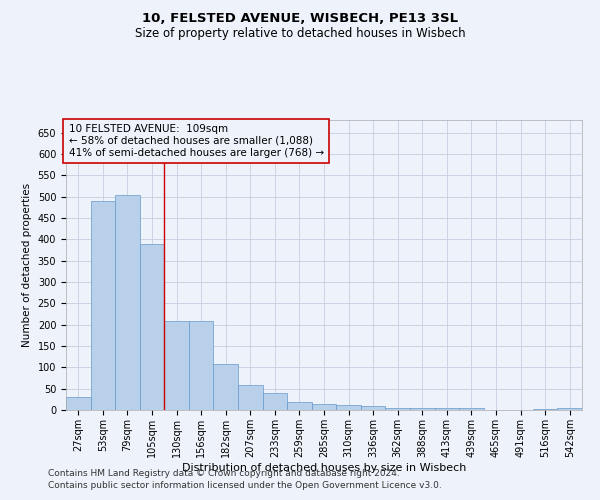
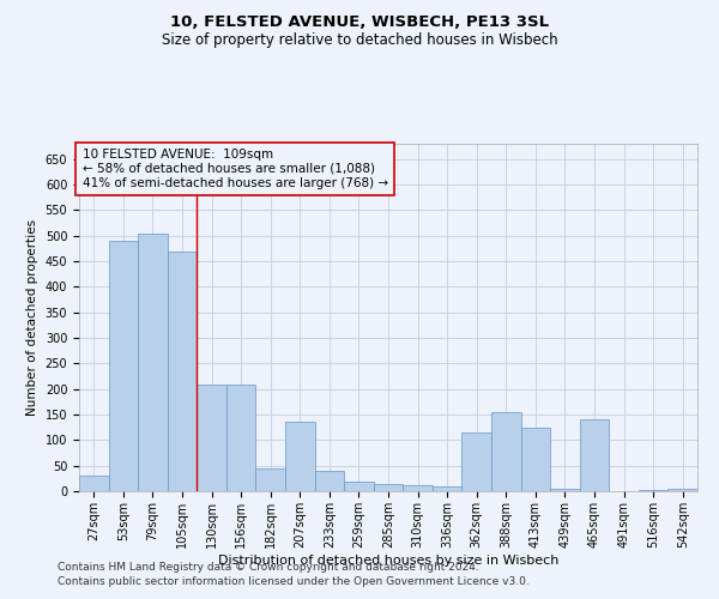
105sqm: 390 -> 470
182sqm: 107 -> 45
207sqm: 59 -> 135
362sqm: 5 -> 115
388sqm: 5 -> 155
413sqm: 5 -> 125
465sqm: 1 -> 140
